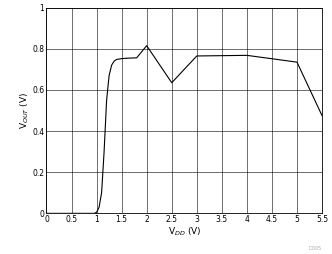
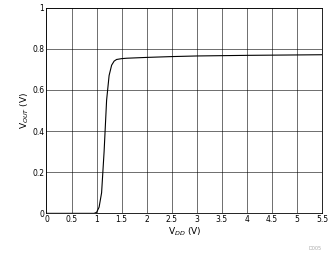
2: 0.815 -> 0.758
2.5: 0.635 -> 0.762
5: 0.735 -> 0.770
5.5: 0.475 -> 0.771
